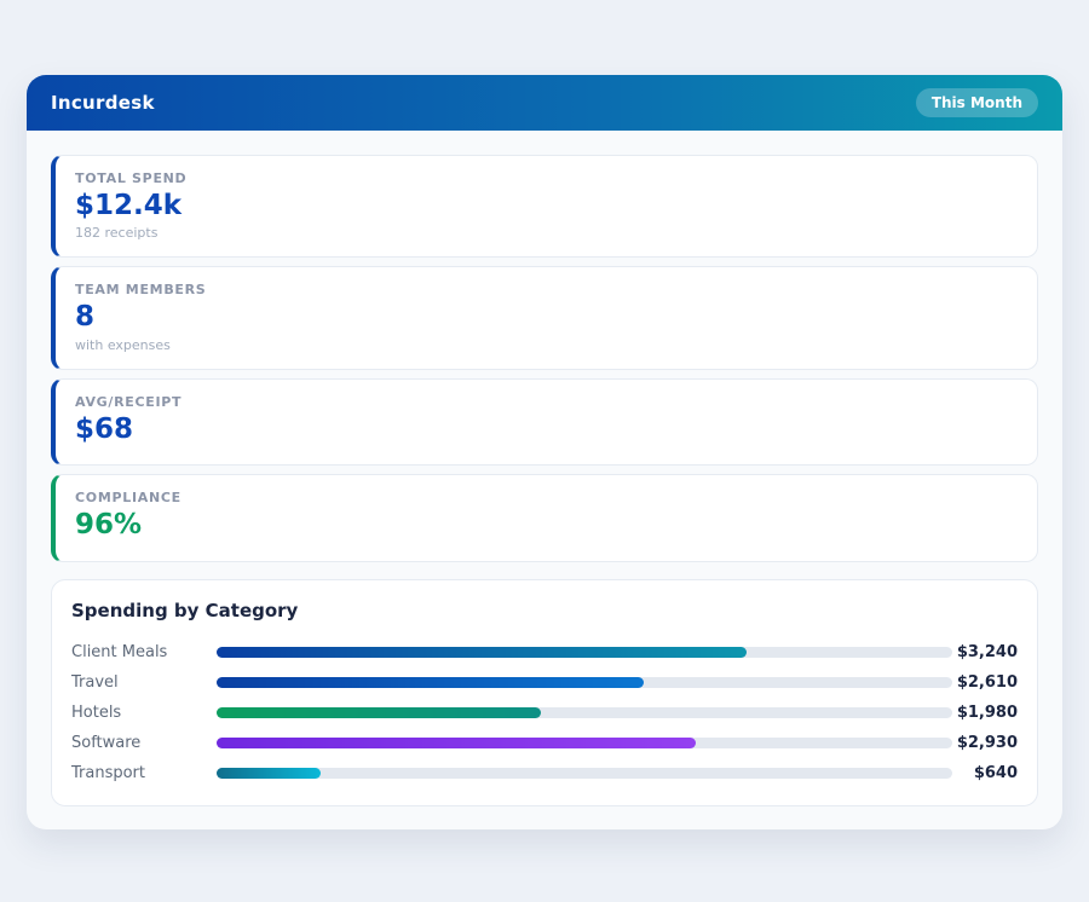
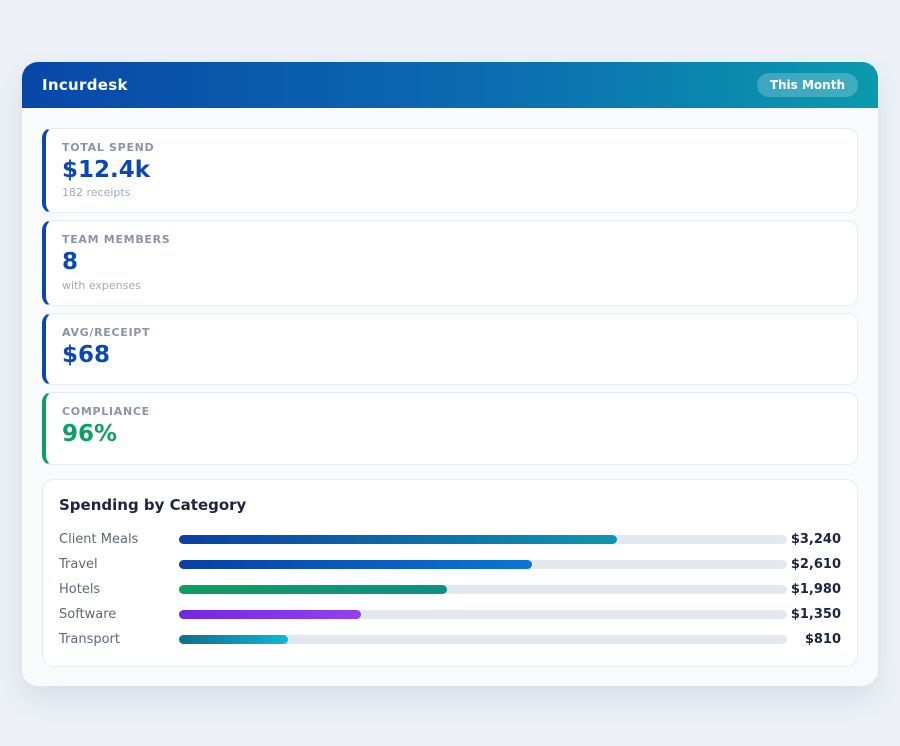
Software: $2,930 -> $1,350
Transport: $640 -> $810
